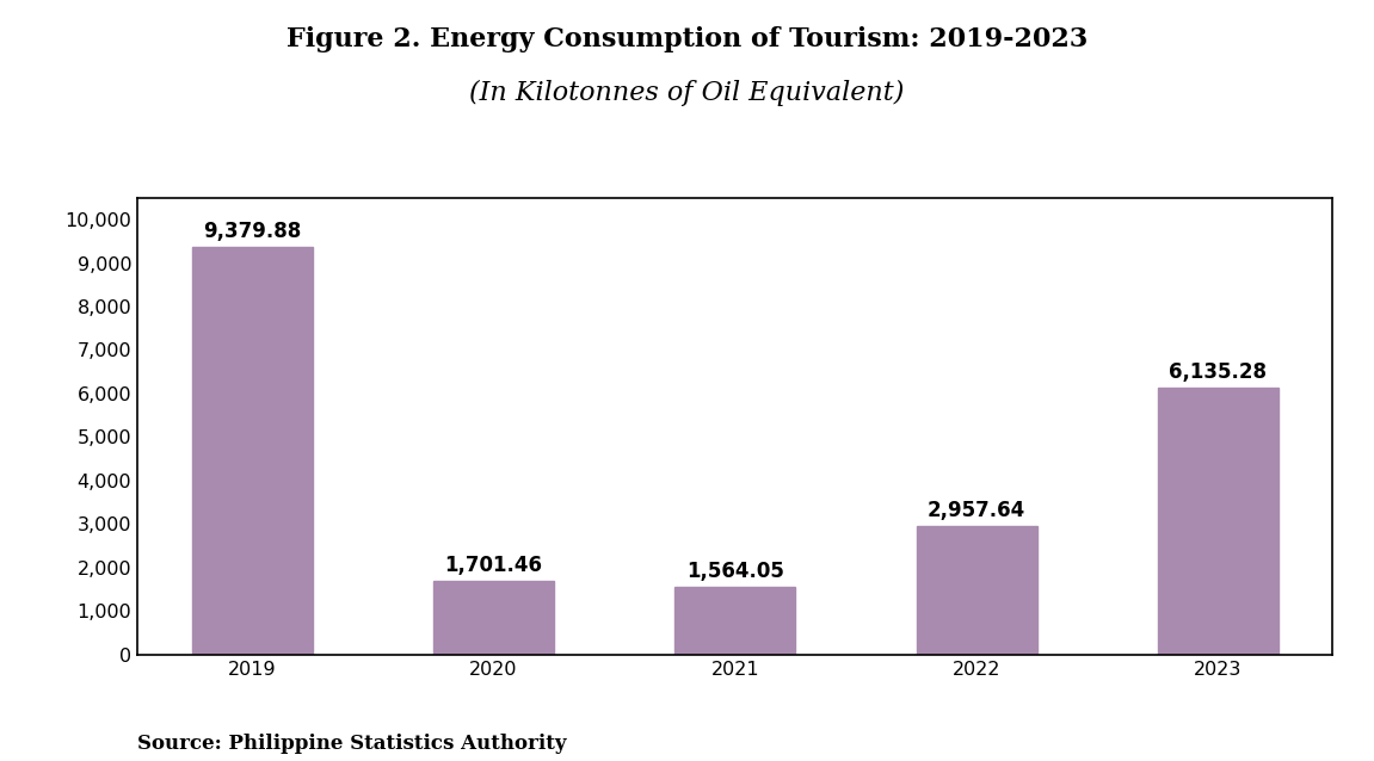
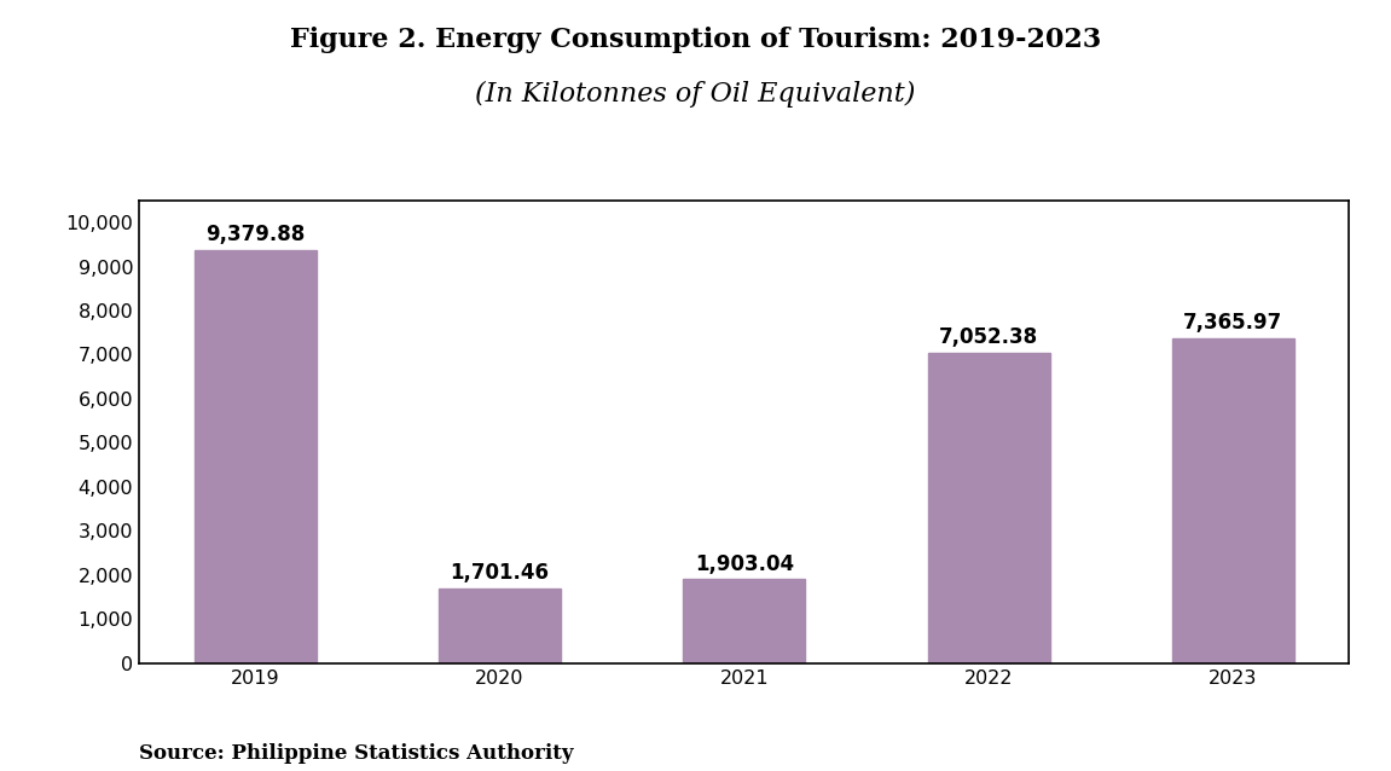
2021: 1,564.05 -> 1,903.04
2022: 2,957.64 -> 7,052.38
2023: 6,135.28 -> 7,365.97
